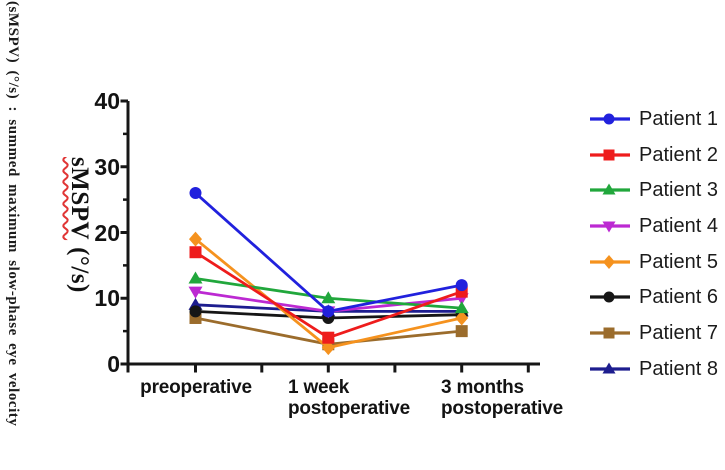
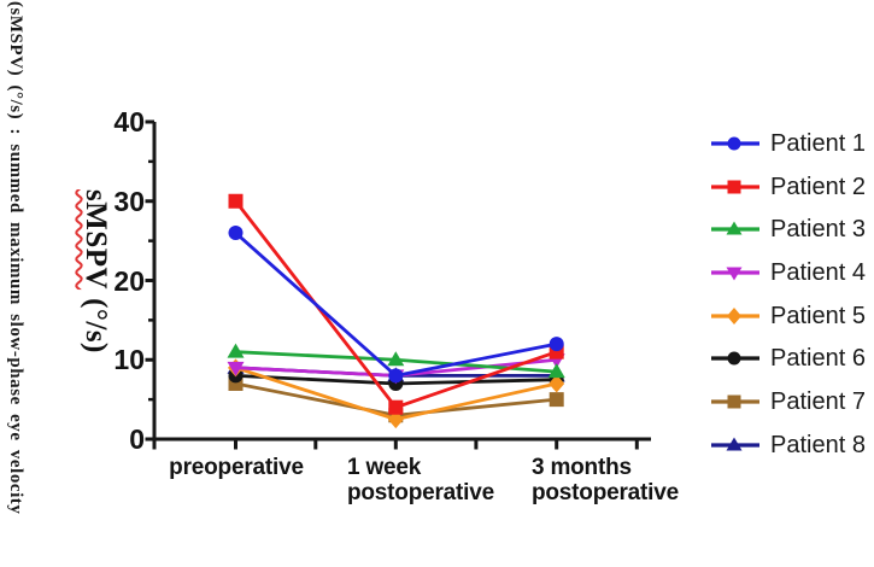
Patient 2/preoperative: 17 -> 30
Patient 3/preoperative: 13 -> 11
Patient 4/preoperative: 11 -> 9
Patient 5/preoperative: 19 -> 9
